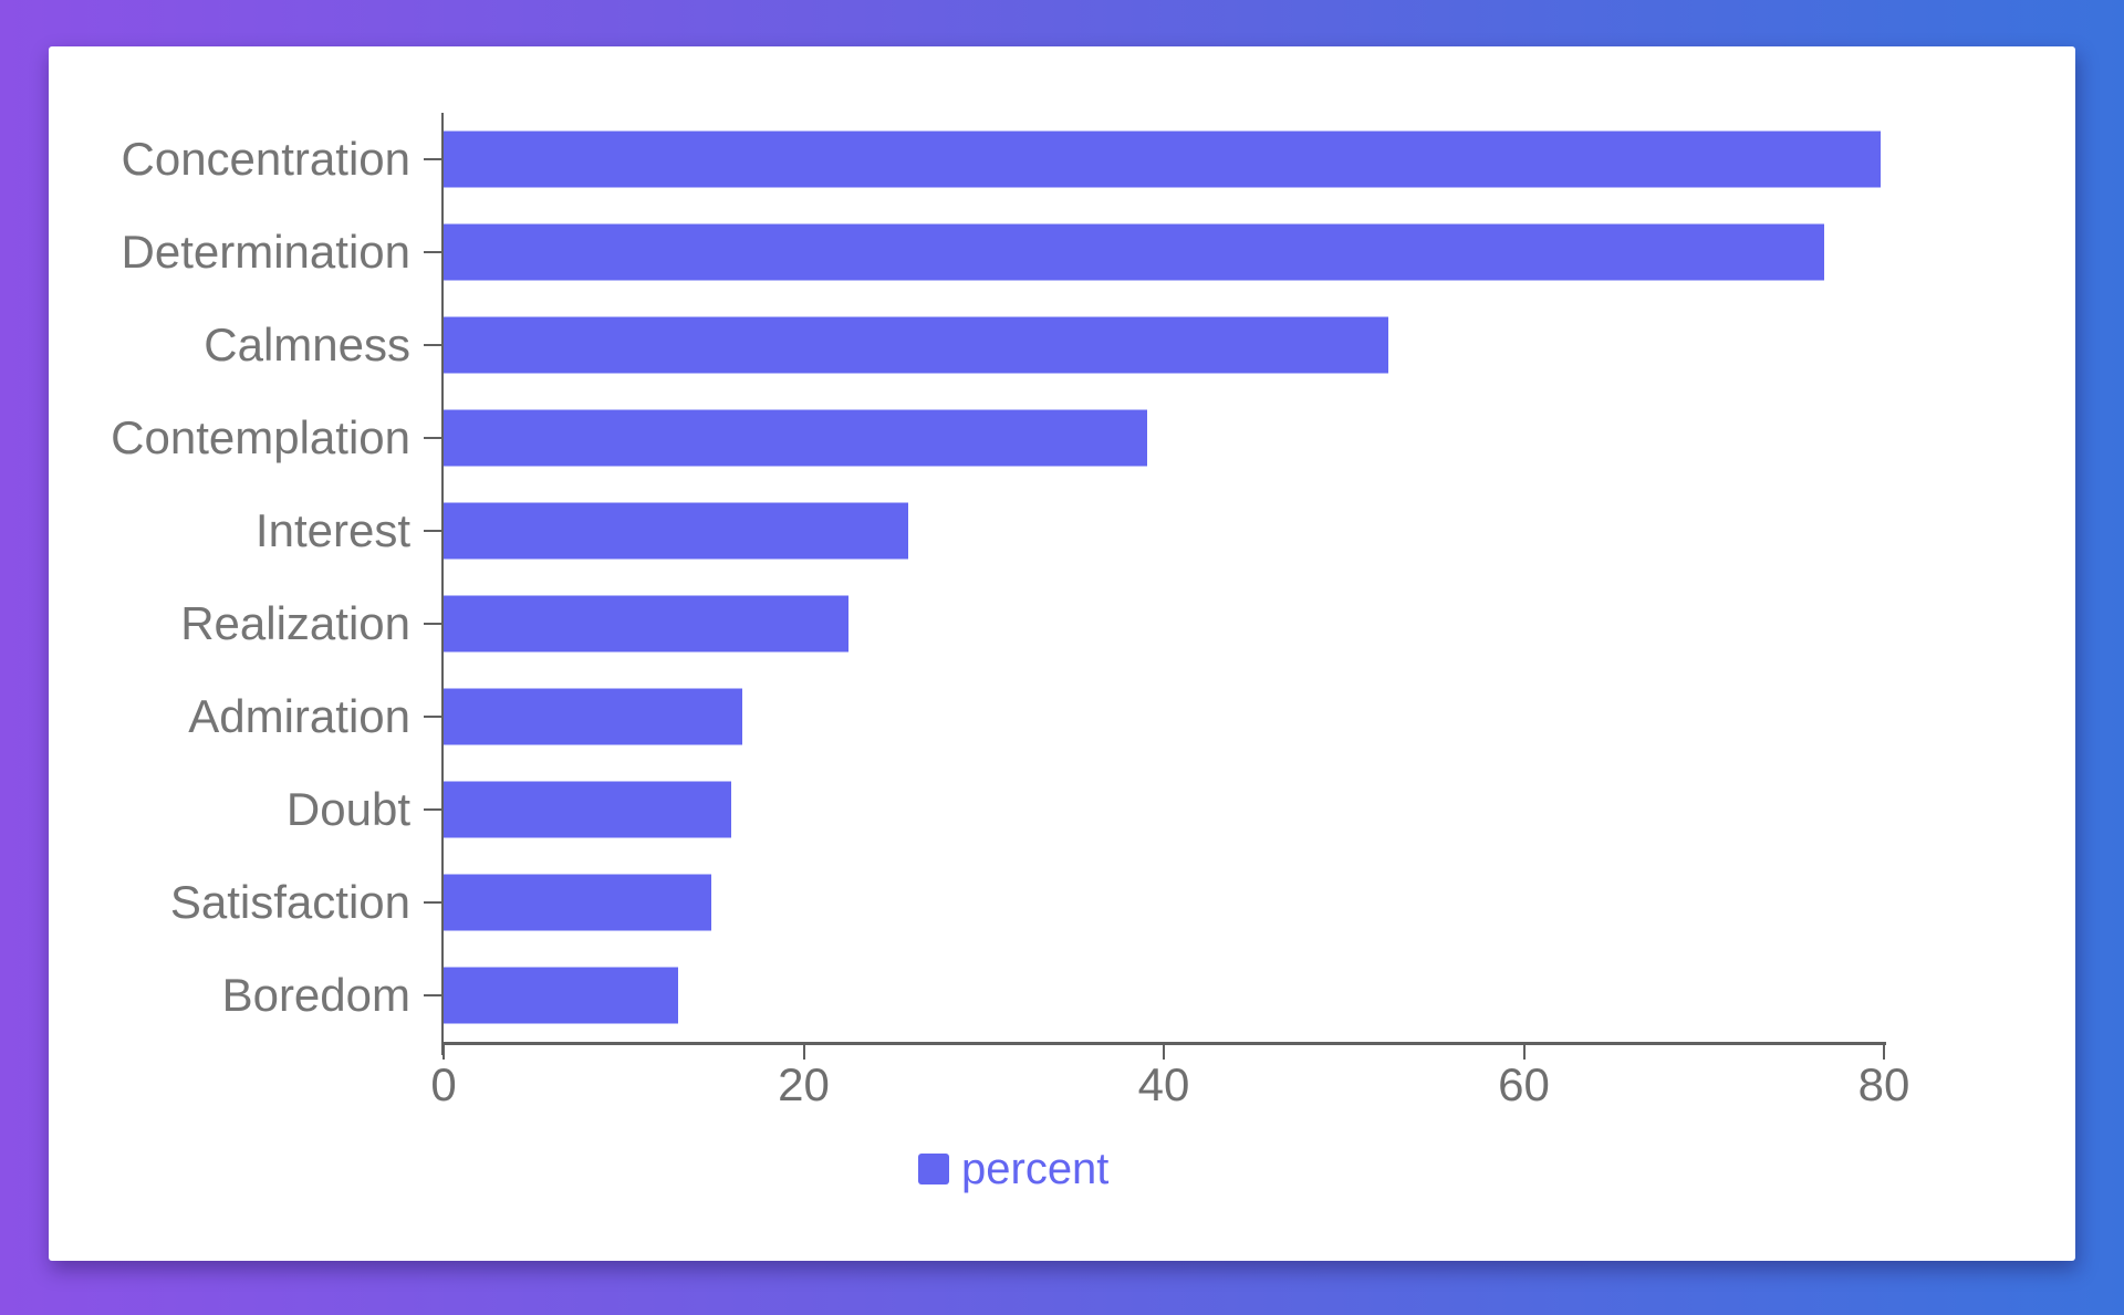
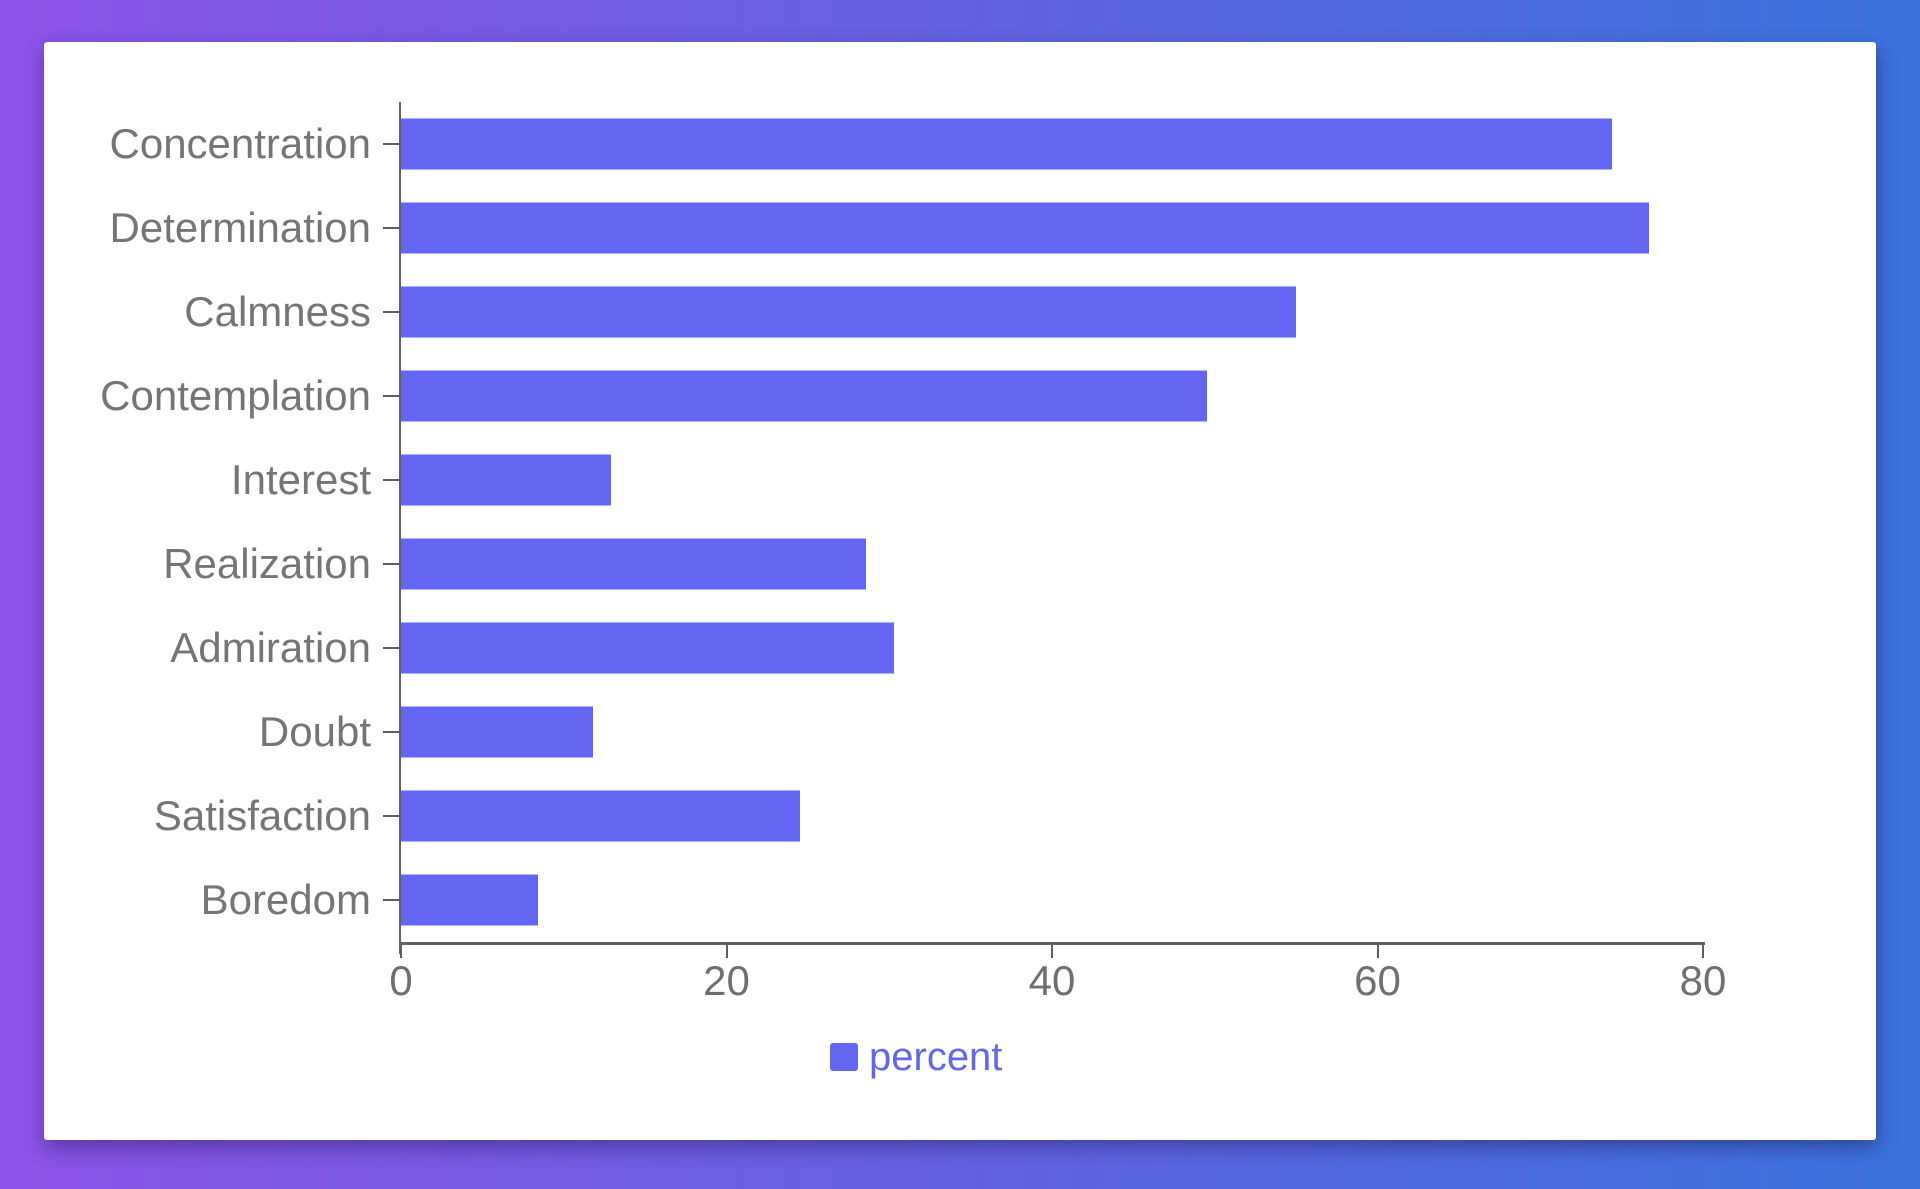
Concentration: 79.8 -> 74.4
Calmness: 52.5 -> 55.0
Contemplation: 39.1 -> 49.5
Interest: 25.8 -> 12.9
Realization: 22.5 -> 28.6
Admiration: 16.6 -> 30.3
Doubt: 16.0 -> 11.8
Satisfaction: 14.9 -> 24.5
Boredom: 13.0 -> 8.4
